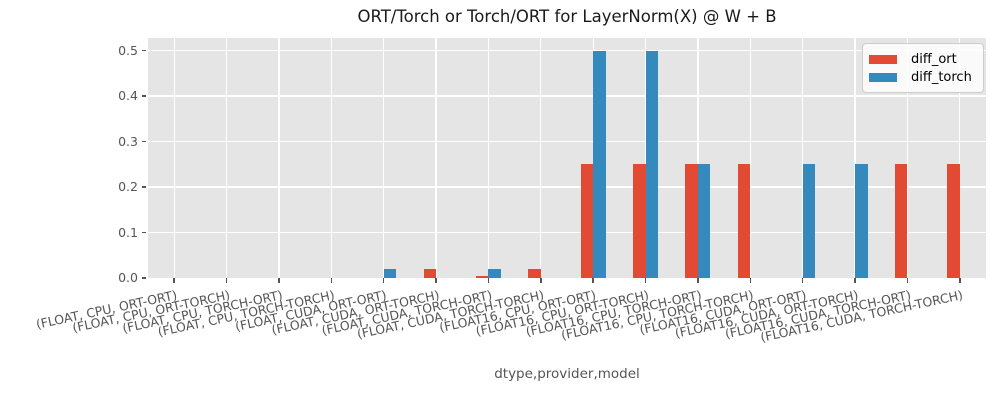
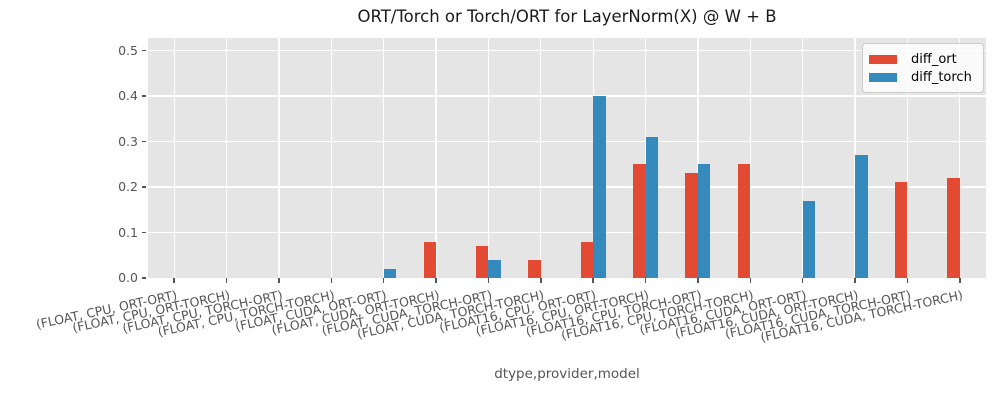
diff_ort/(FLOAT, CUDA, ORT-TORCH): 0.02 -> 0.08
diff_ort/(FLOAT, CUDA, TORCH-ORT): 0.01 -> 0.07
diff_torch/(FLOAT, CUDA, TORCH-ORT): 0.02 -> 0.04
diff_ort/(FLOAT, CUDA, TORCH-TORCH): 0.02 -> 0.04
diff_ort/(FLOAT16, CPU, ORT-ORT): 0.25 -> 0.08
diff_torch/(FLOAT16, CPU, ORT-ORT): 0.50 -> 0.40
diff_torch/(FLOAT16, CPU, ORT-TORCH): 0.50 -> 0.31
diff_ort/(FLOAT16, CPU, TORCH-ORT): 0.25 -> 0.23
diff_torch/(FLOAT16, CUDA, ORT-ORT): 0.25 -> 0.17
diff_torch/(FLOAT16, CUDA, ORT-TORCH): 0.25 -> 0.27
diff_ort/(FLOAT16, CUDA, TORCH-ORT): 0.25 -> 0.21
diff_ort/(FLOAT16, CUDA, TORCH-TORCH): 0.25 -> 0.22
